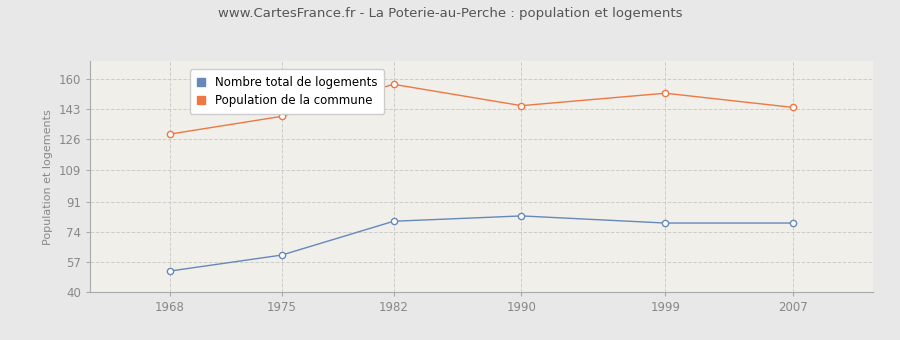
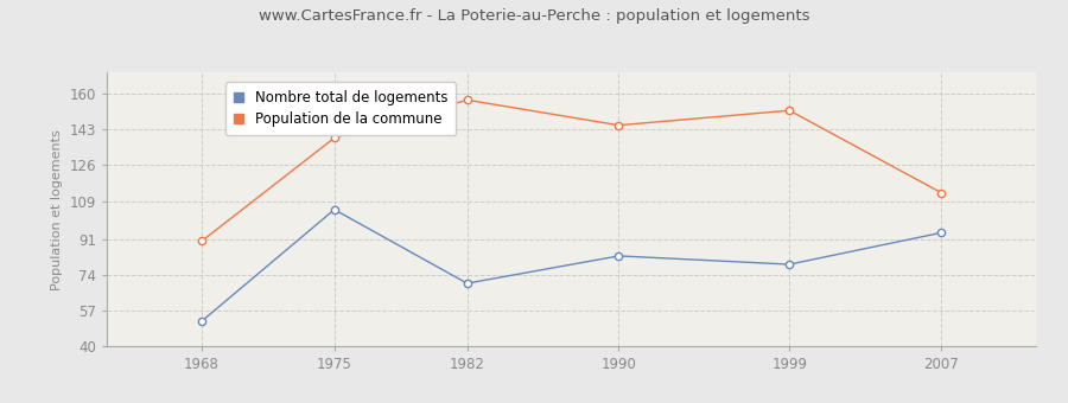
Population de la commune/1968: 129 -> 90
Nombre total de logements/1975: 61 -> 105
Nombre total de logements/1982: 80 -> 70
Nombre total de logements/2007: 79 -> 94
Population de la commune/2007: 144 -> 113
